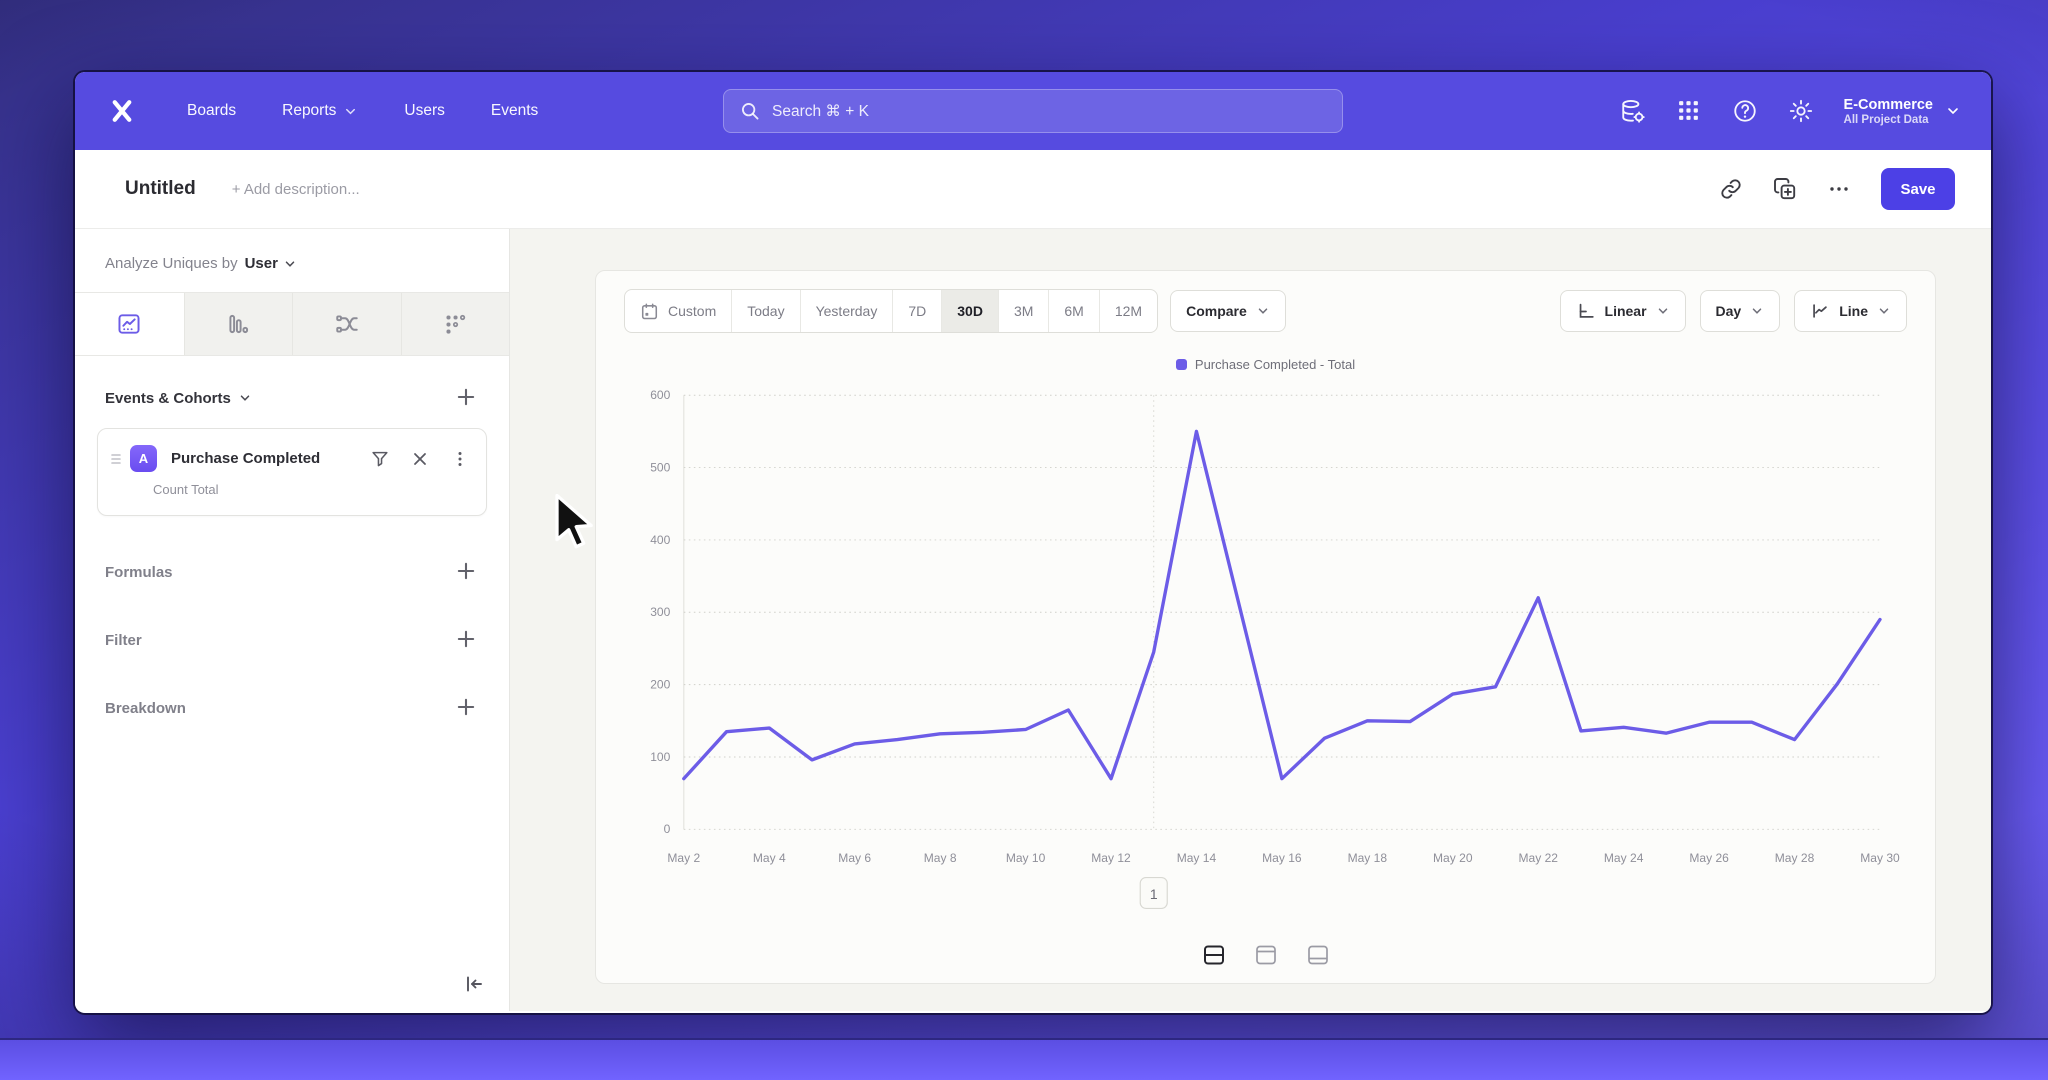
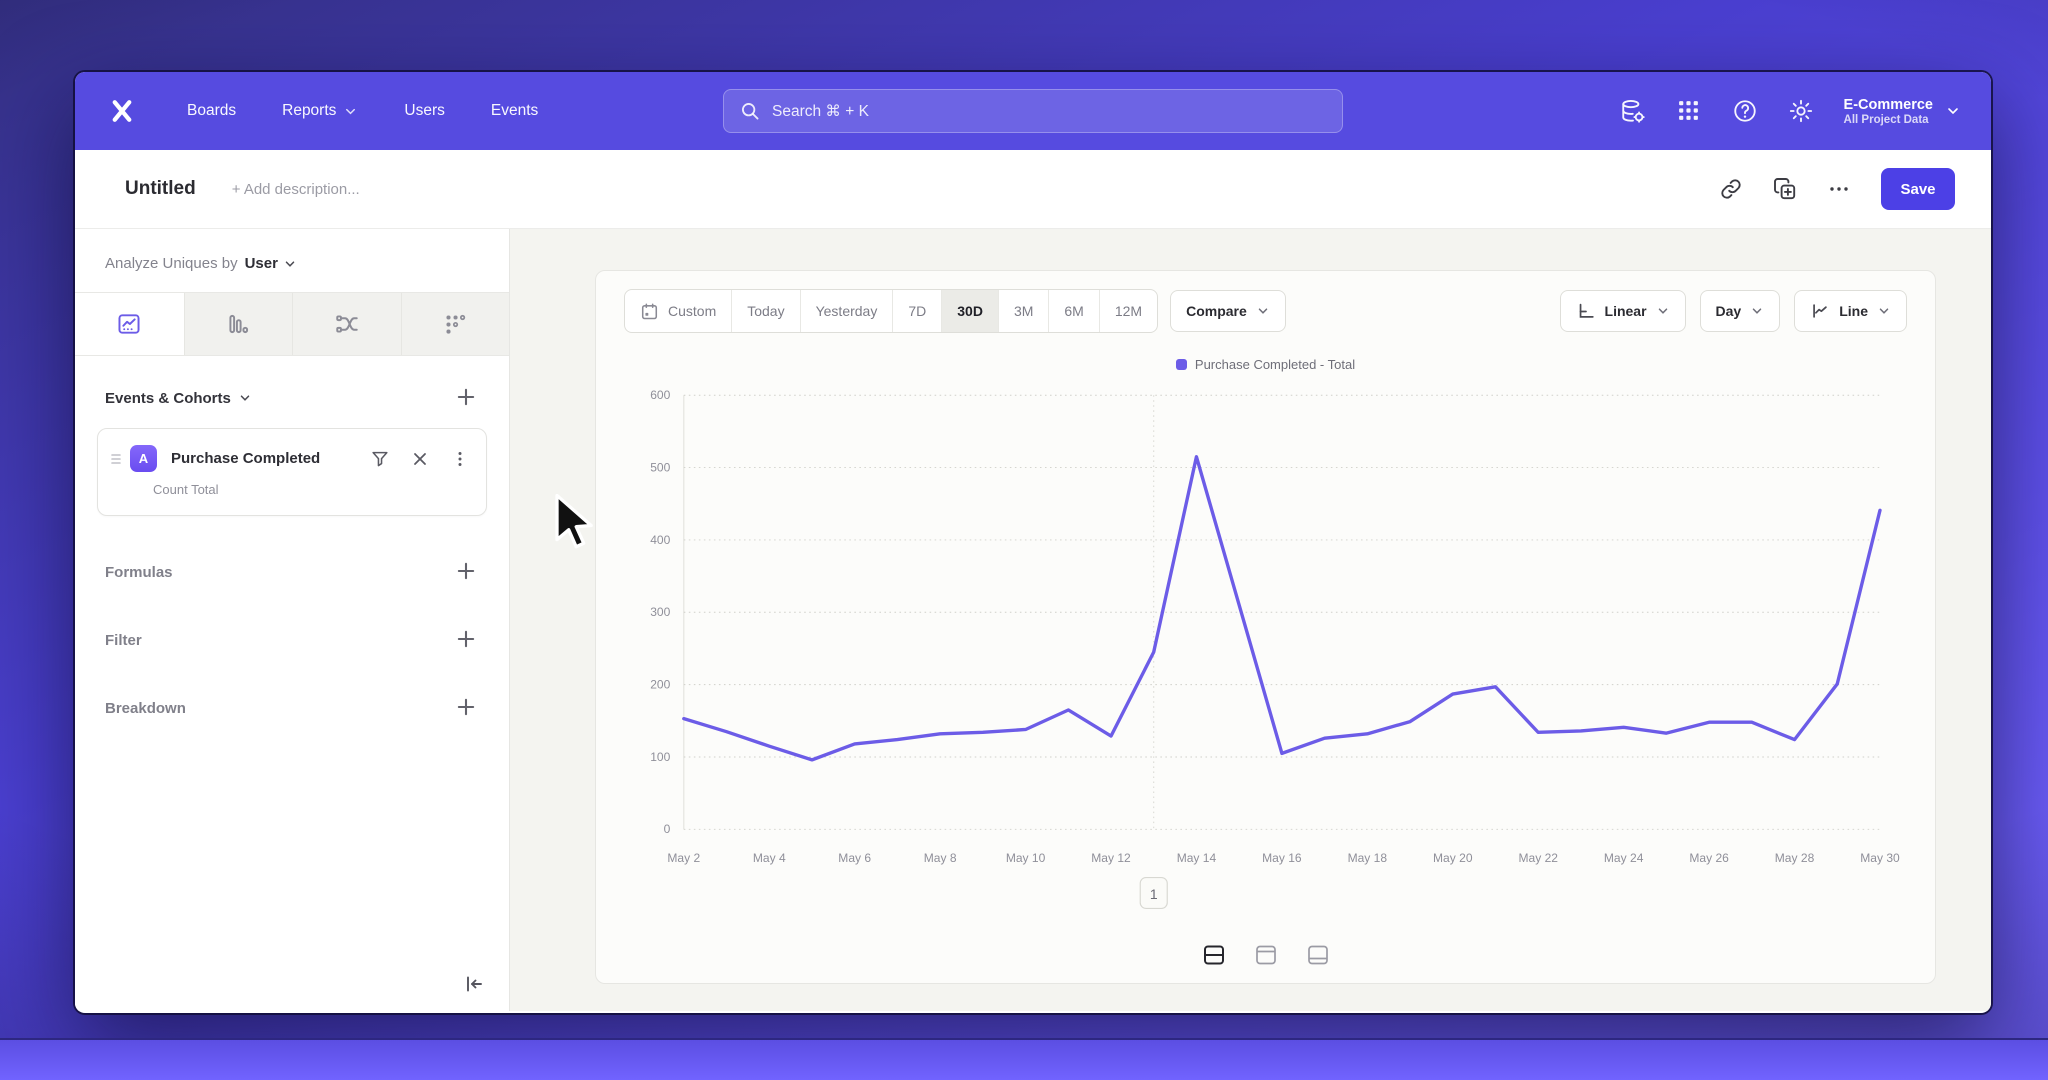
May 2: 70 -> 150
May 4: 140 -> 120
May 12: 70 -> 130
May 14: 550 -> 520
May 16: 70 -> 100
May 18: 150 -> 130
May 22: 320 -> 130
May 30: 290 -> 440
